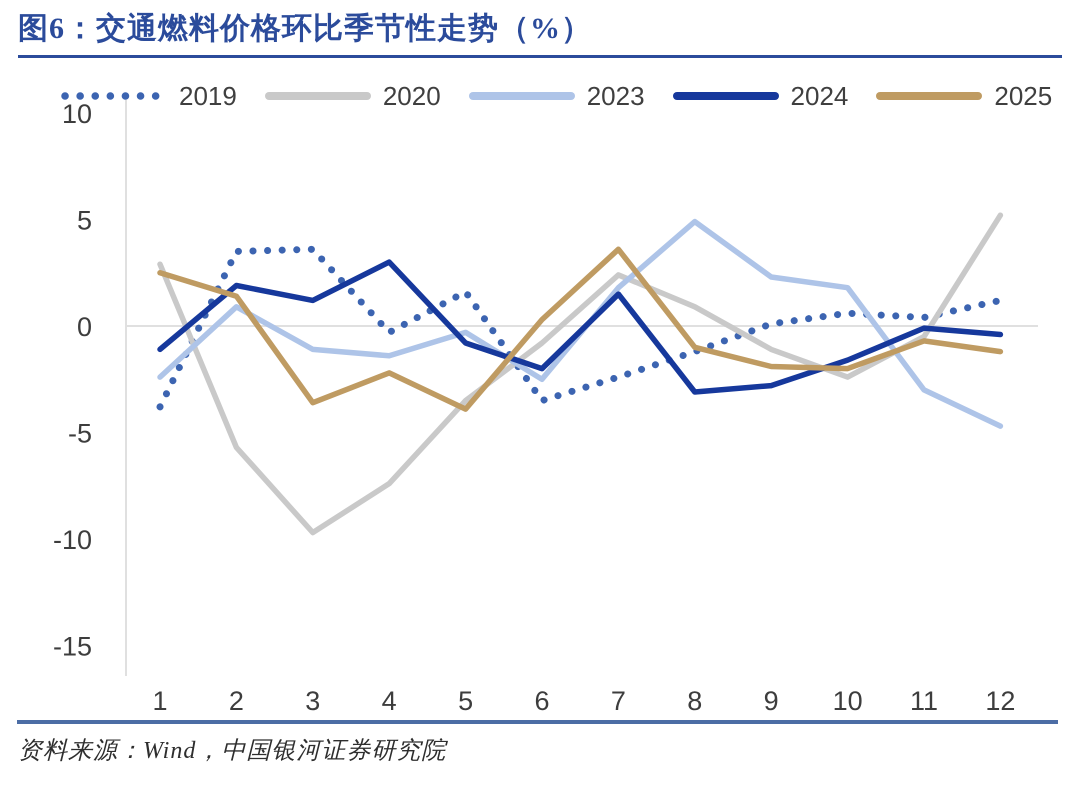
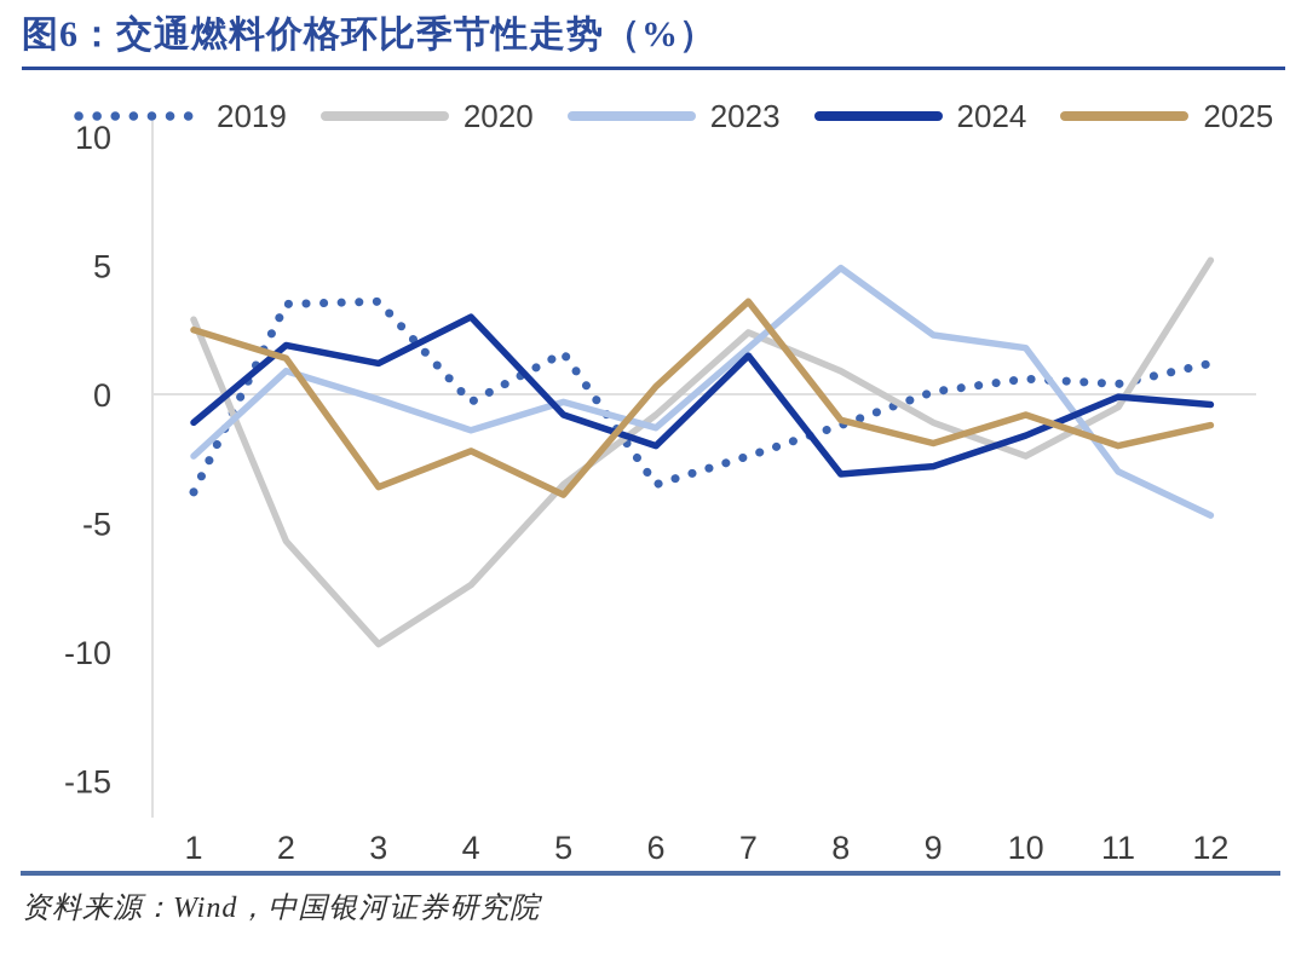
2023/3: -1.1 -> -0.2
2023/6: -2.5 -> -1.3
2025/10: -2.0 -> -0.8
2025/11: -0.7 -> -2.0
